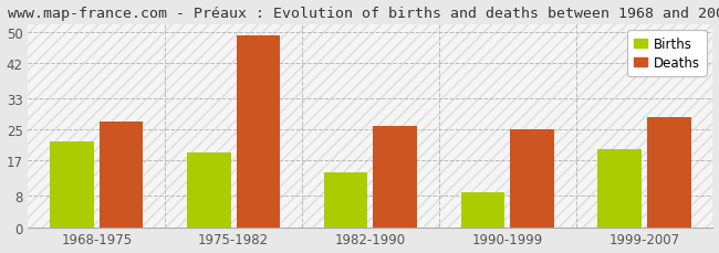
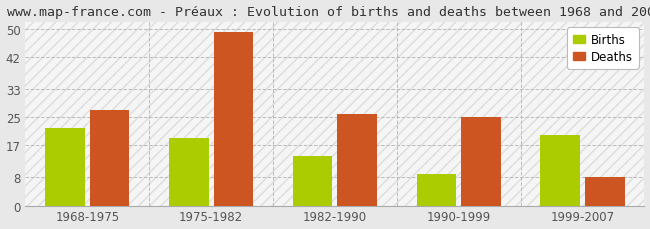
Deaths/1999-2007: 28 -> 8
